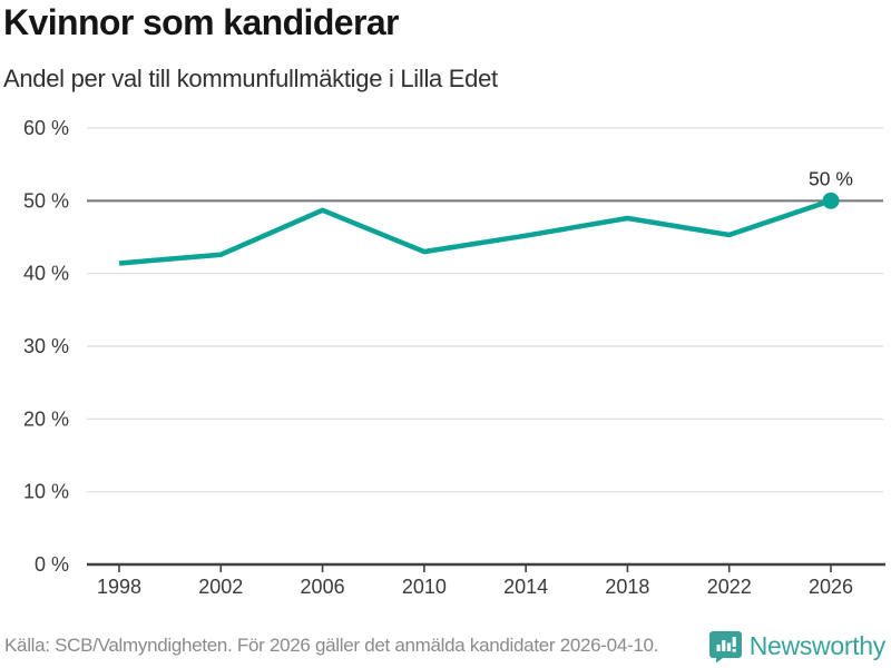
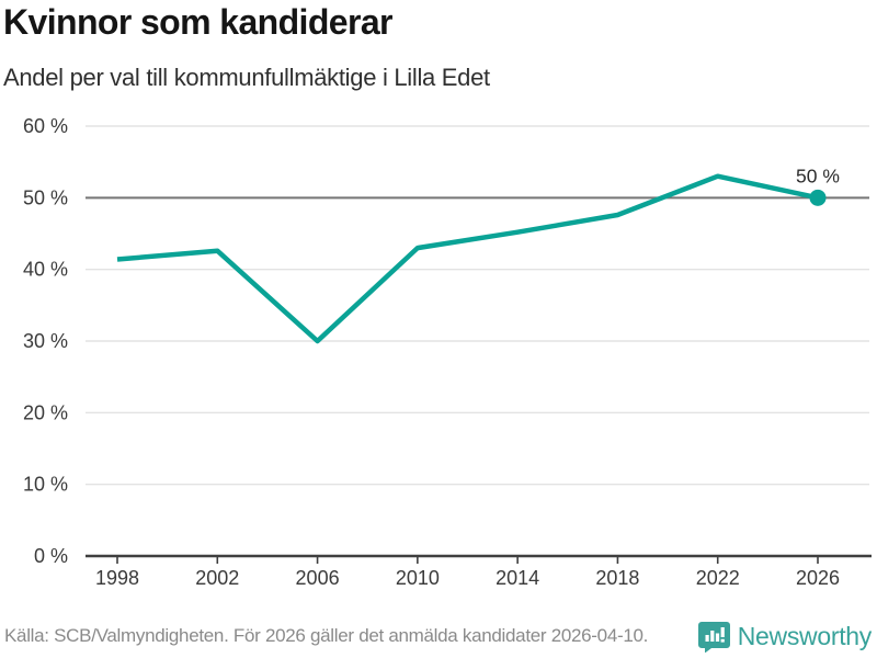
2006: 49% -> 30%
2022: 45% -> 53%
